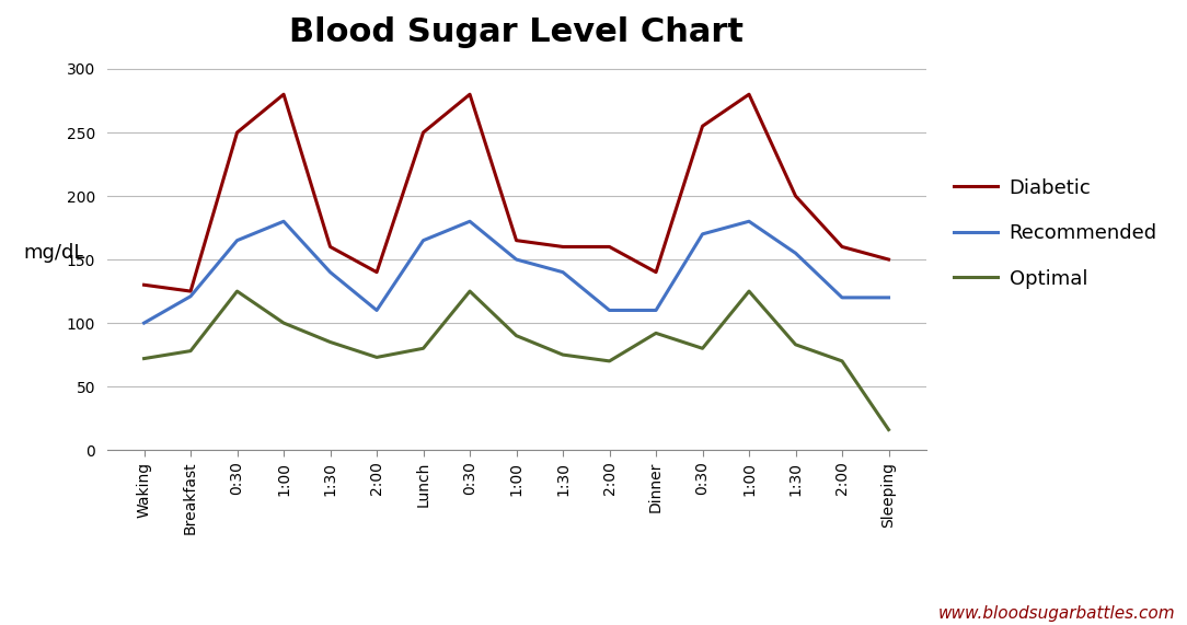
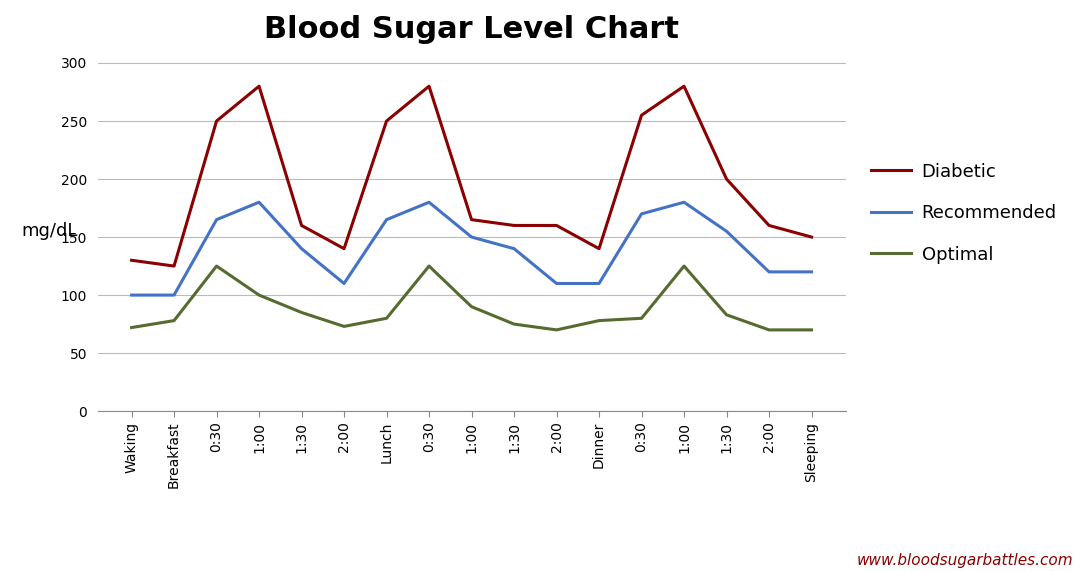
Recommended/Breakfast: 121 -> 100
Optimal/Dinner: 92 -> 78
Optimal/Sleeping: 16 -> 70
